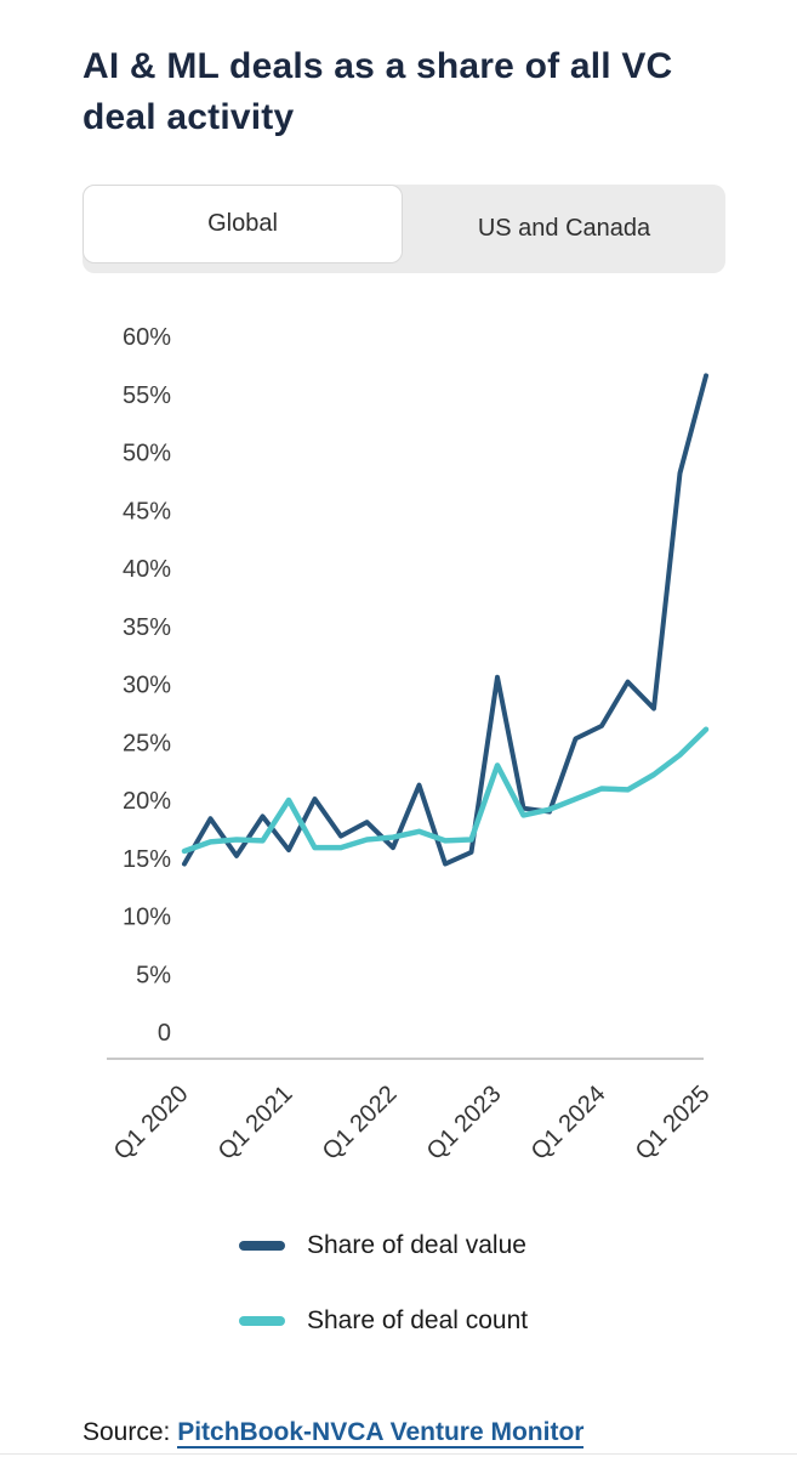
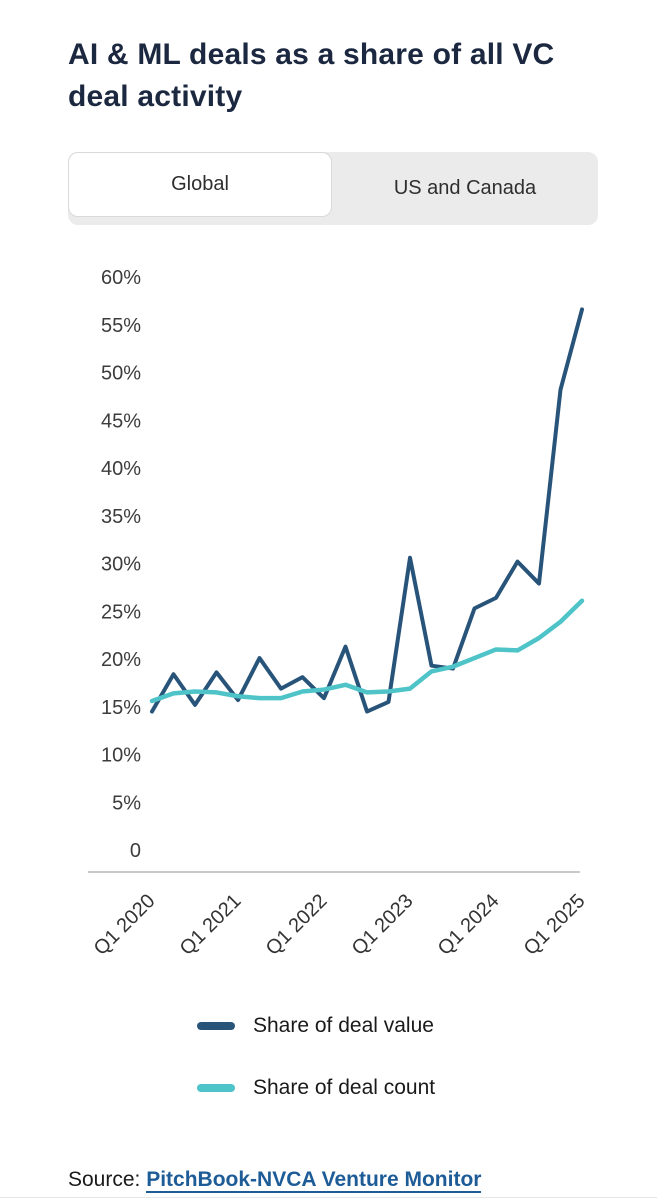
Share of deal count/Q1 2021: 20% -> 16%
Share of deal count/Q1 2023: 23% -> 17%
